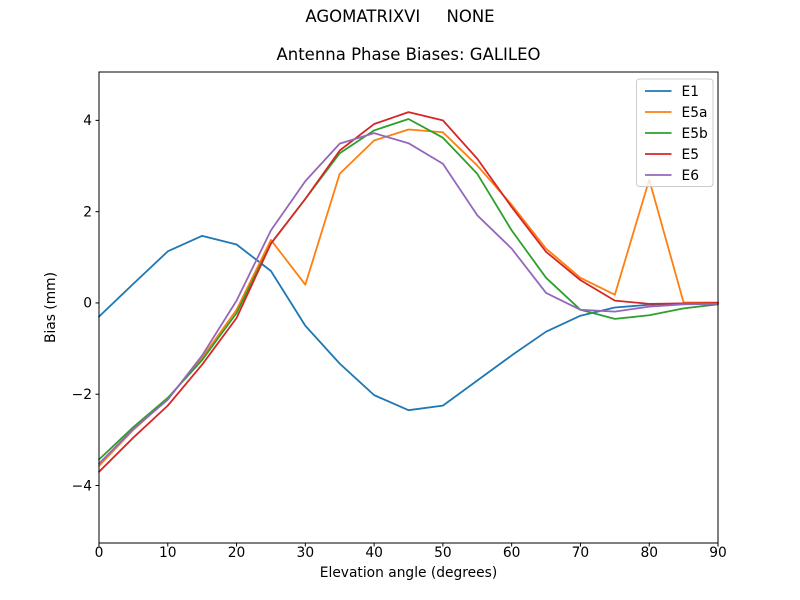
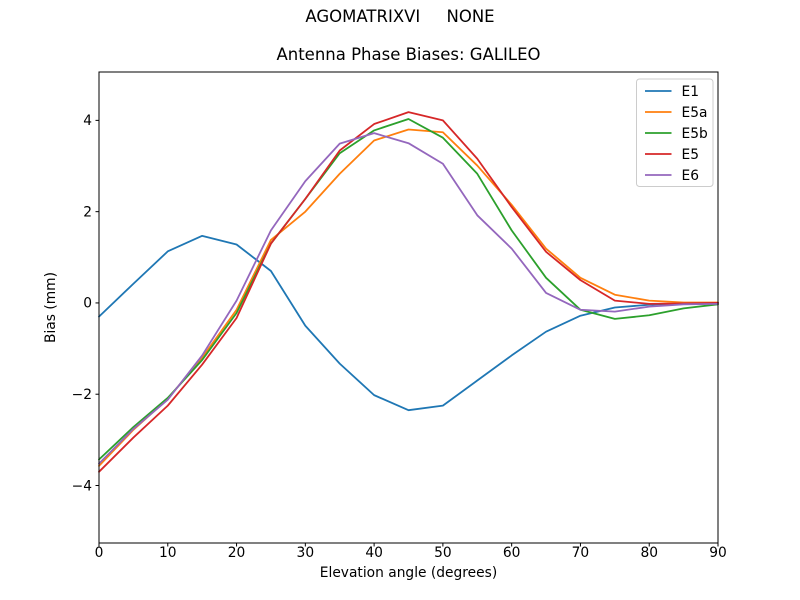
E5a/30: 0.4 -> 2.0
E5a/80: 2.7 -> 0.1
